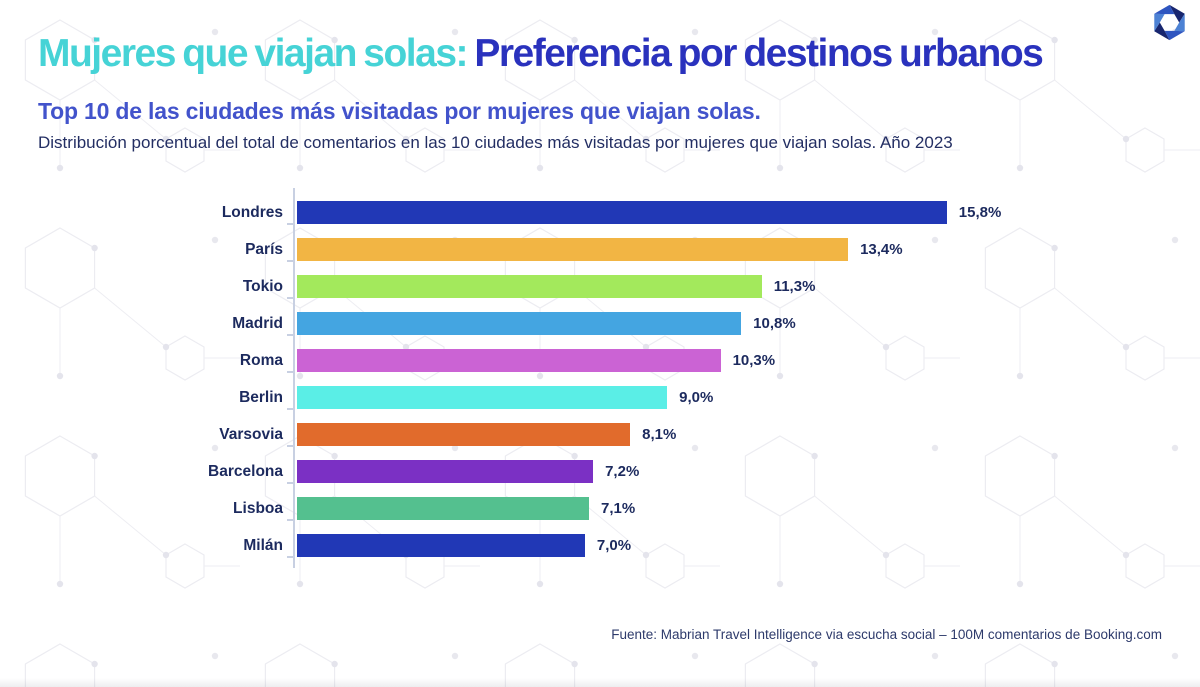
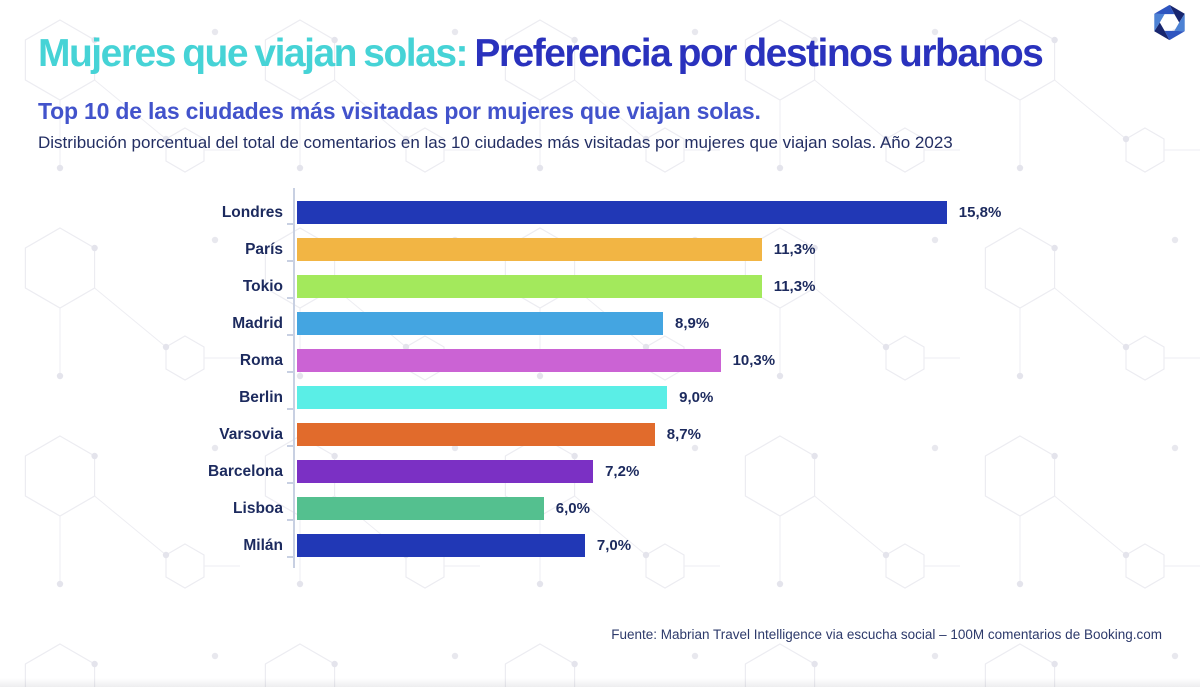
París: 13,4% -> 11,3%
Madrid: 10,8% -> 8,9%
Varsovia: 8,1% -> 8,7%
Lisboa: 7,1% -> 6,0%
